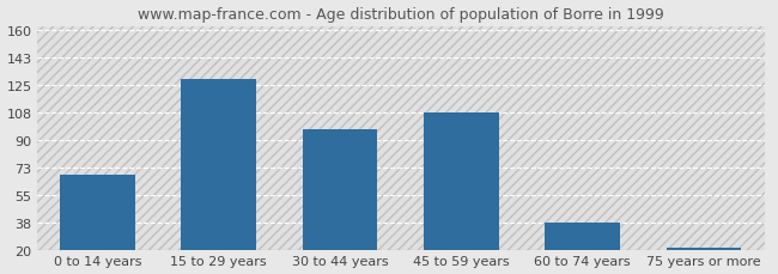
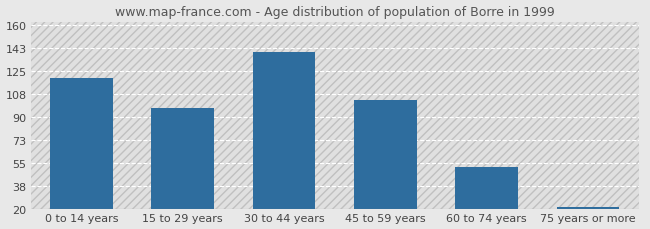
0 to 14 years: 68 -> 120
15 to 29 years: 129 -> 97
30 to 44 years: 97 -> 140
45 to 59 years: 108 -> 103
60 to 74 years: 38 -> 52
